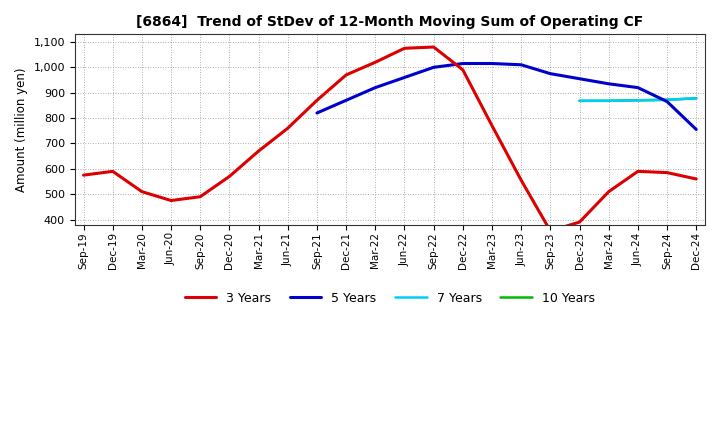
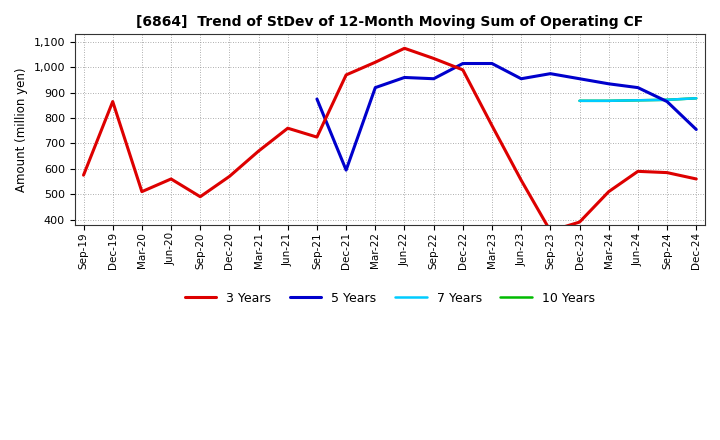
3 Years/Dec-19: 590 -> 865
3 Years/Jun-20: 475 -> 560
3 Years/Sep-21: 870 -> 725
5 Years/Sep-21: 820 -> 875
5 Years/Dec-21: 870 -> 595
3 Years/Sep-22: 1,080 -> 1,035
5 Years/Sep-22: 1,000 -> 955
5 Years/Jun-23: 1,010 -> 955
